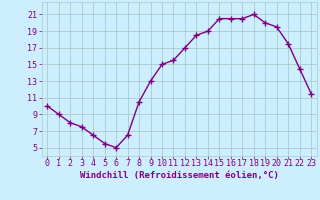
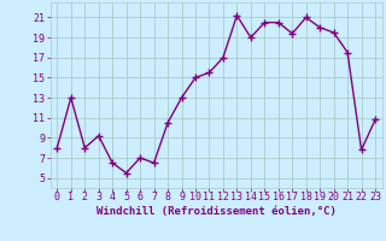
0: 10.0 -> 8.0
1: 9.0 -> 13.0
3: 7.5 -> 9.2
6: 5.0 -> 7.0
13: 18.5 -> 21.2
17: 20.5 -> 19.4
22: 14.5 -> 7.8
23: 11.5 -> 10.8
